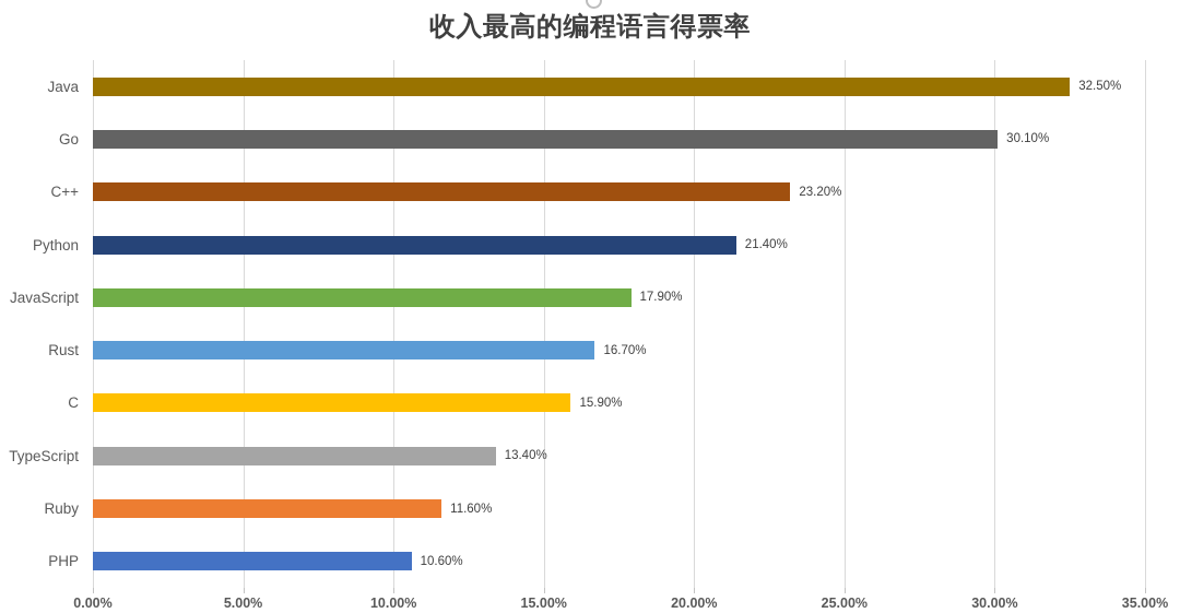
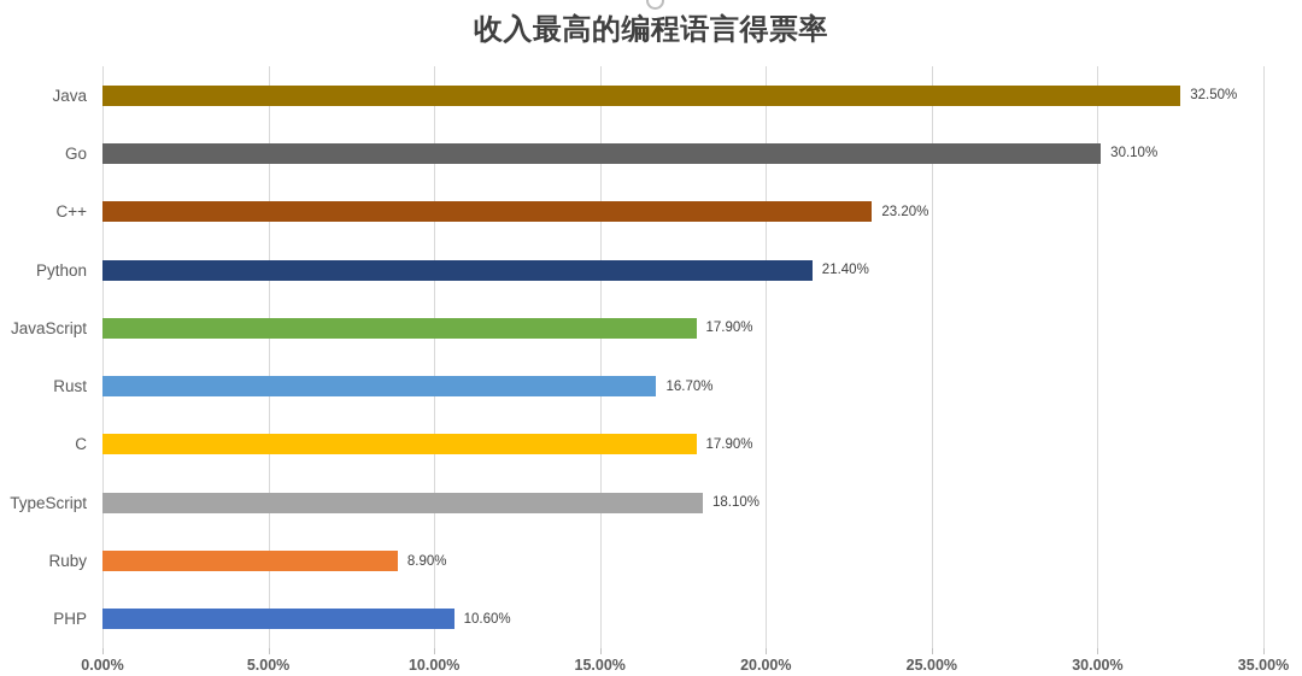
C: 15.90% -> 17.90%
TypeScript: 13.40% -> 18.10%
Ruby: 11.60% -> 8.90%
